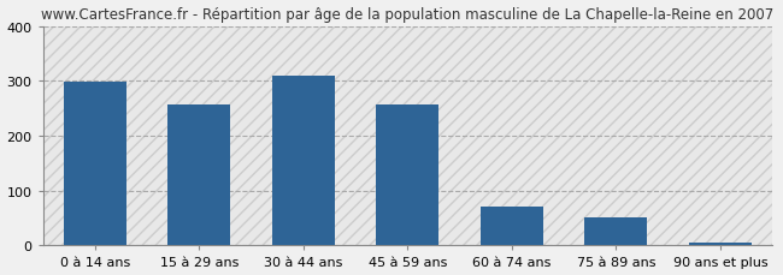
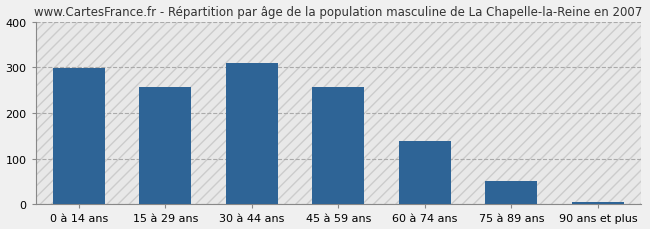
60 à 74 ans: 70 -> 138
